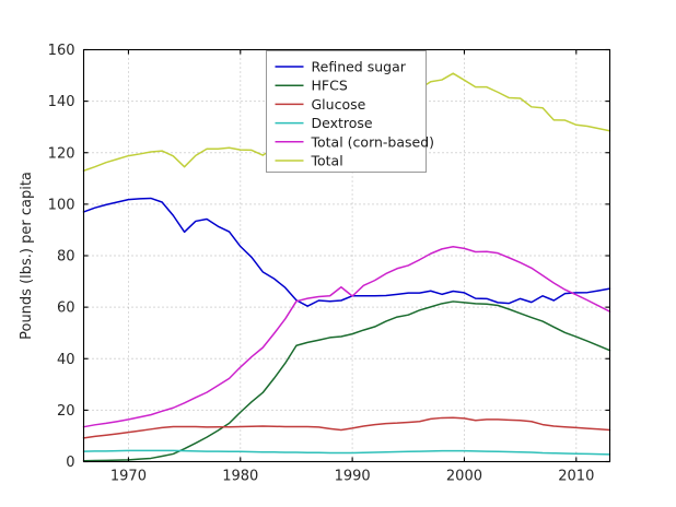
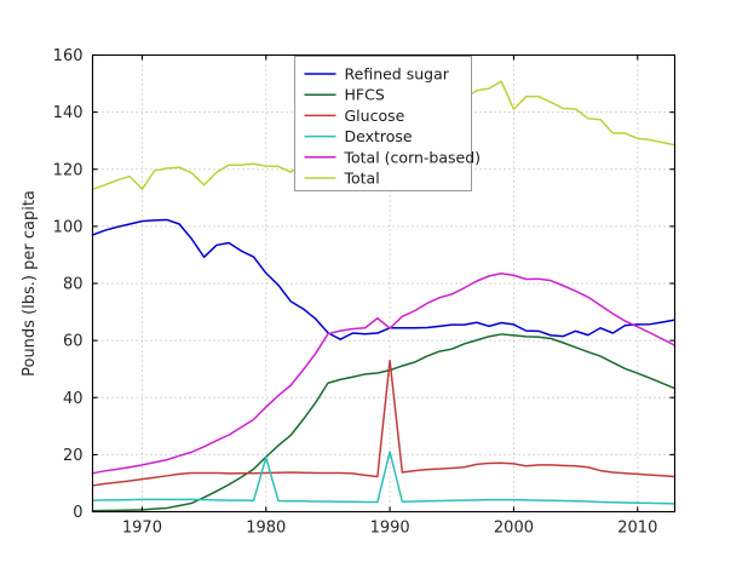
Total/1970: 119 -> 113
Dextrose/1980: 4 -> 19
Glucose/1990: 13 -> 53
Dextrose/1990: 3 -> 21
Total/2000: 148 -> 141
